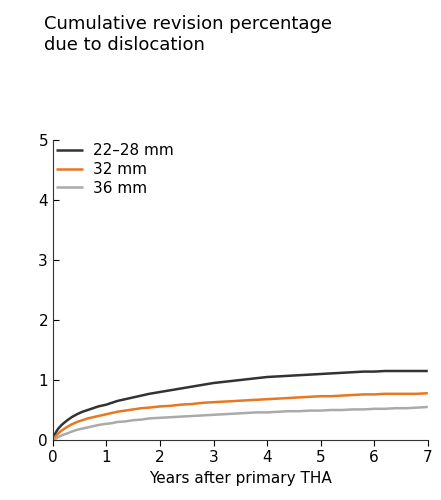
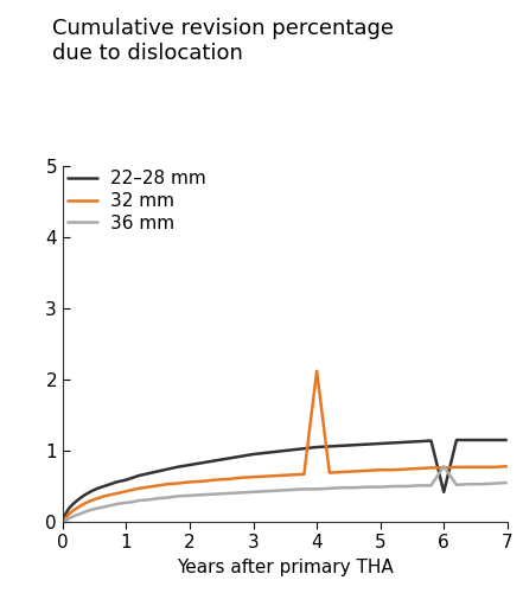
32 mm/4: 0.68 -> 2.12
22–28 mm/6: 1.14 -> 0.42
36 mm/6: 0.52 -> 0.78
